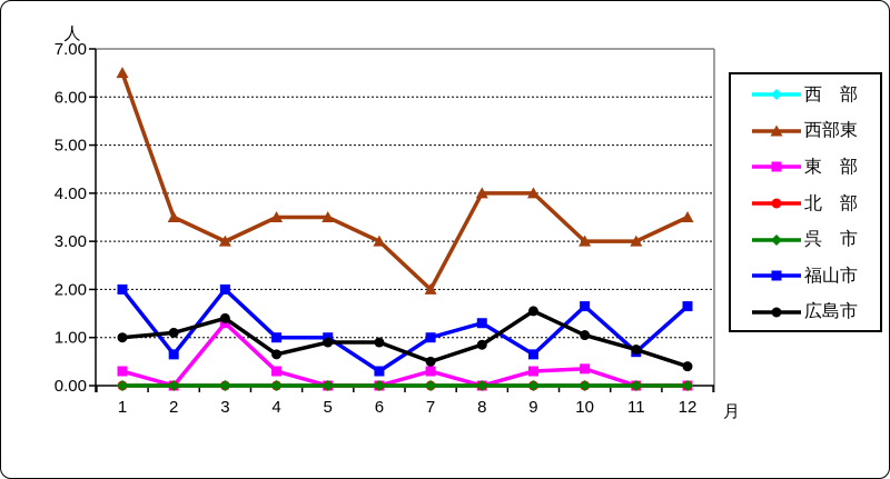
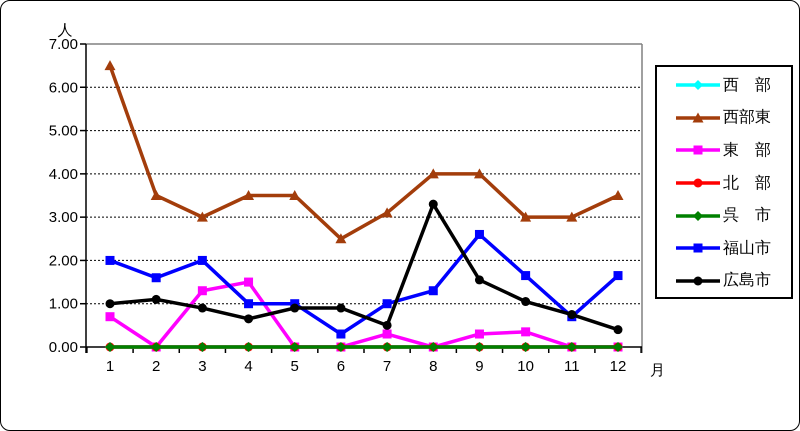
東 部/1: 0.3 -> 0.7
福山市/2: 0.7 -> 1.6
広島市/3: 1.4 -> 0.9
東 部/4: 0.3 -> 1.5
西部東/6: 3.0 -> 2.5
西部東/7: 2.0 -> 3.1
広島市/8: 0.8 -> 3.3
福山市/9: 0.7 -> 2.6
